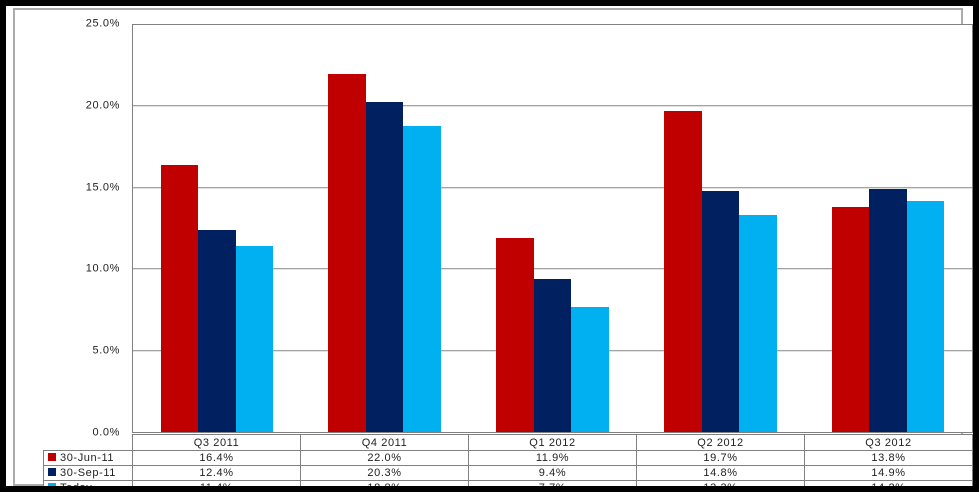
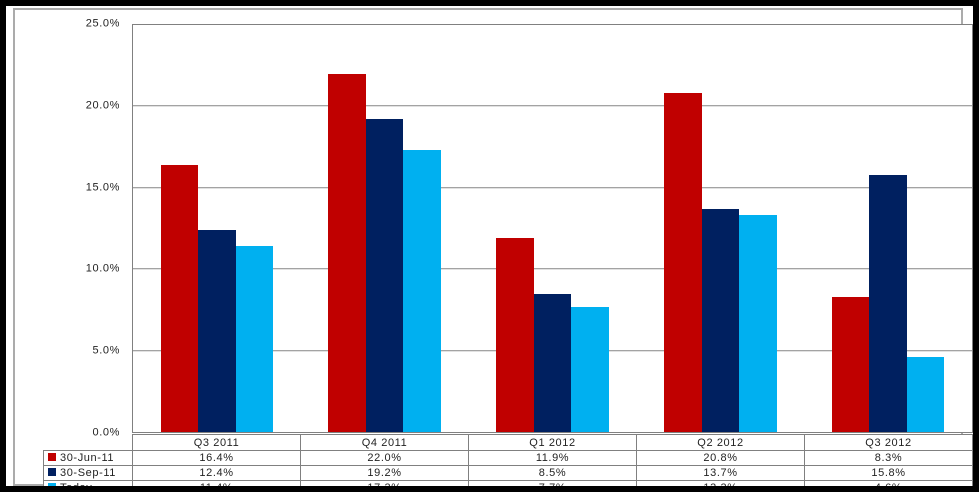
30-Sep-11/Q4 2011: 20.3% -> 19.2%
Today/Q4 2011: 18.8% -> 17.3%
30-Sep-11/Q1 2012: 9.4% -> 8.5%
30-Jun-11/Q2 2012: 19.7% -> 20.8%
30-Sep-11/Q2 2012: 14.8% -> 13.7%
30-Jun-11/Q3 2012: 13.8% -> 8.3%
30-Sep-11/Q3 2012: 14.9% -> 15.8%
Today/Q3 2012: 14.2% -> 4.6%
